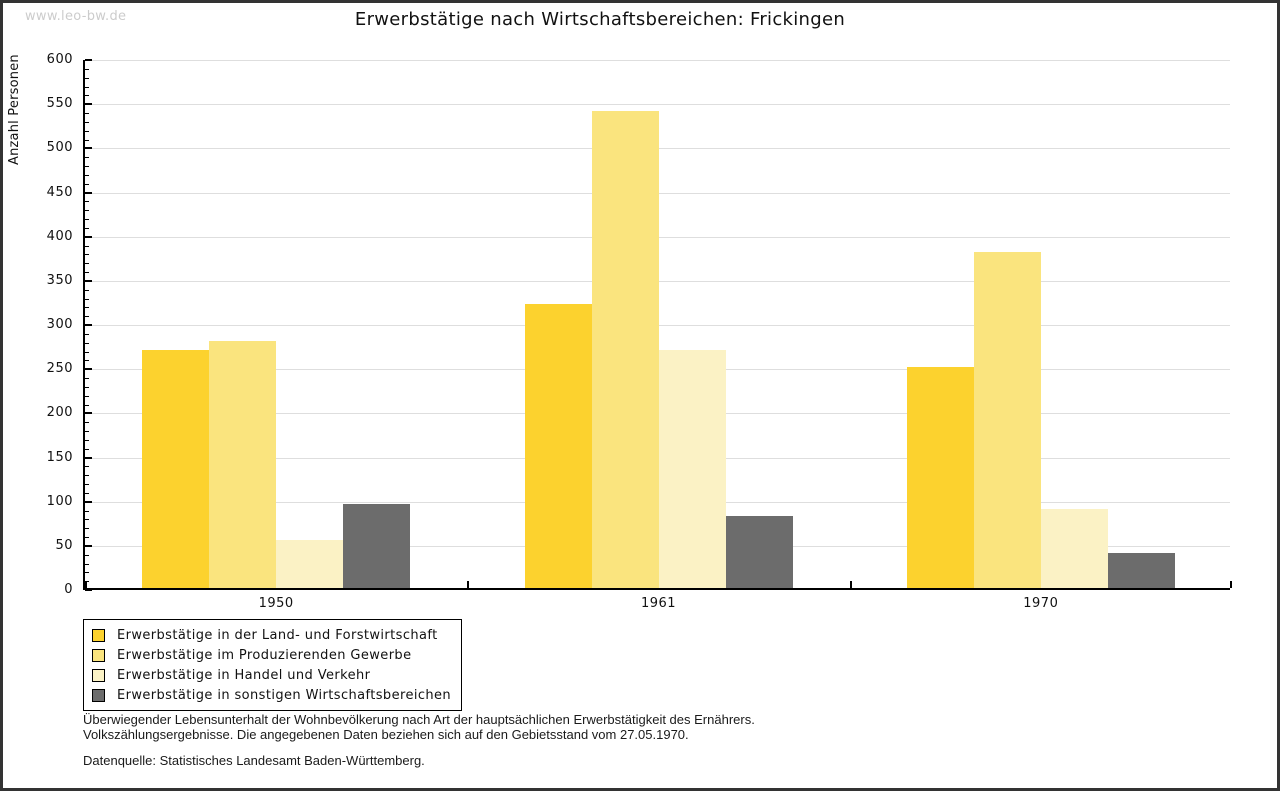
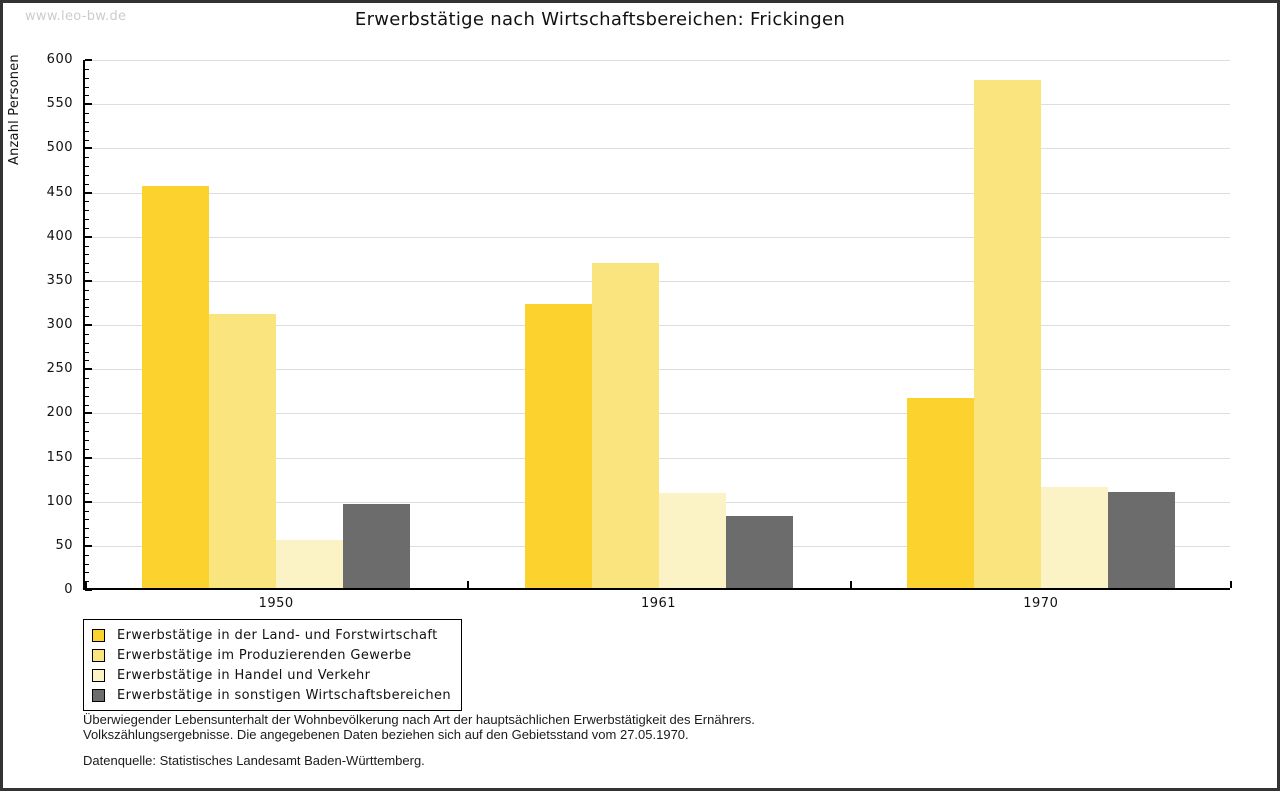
Erwerbstätige in der Land- und Forstwirtschaft/1950: 270 -> 460
Erwerbstätige im Produzierenden Gewerbe/1950: 280 -> 310
Erwerbstätige im Produzierenden Gewerbe/1961: 540 -> 370
Erwerbstätige in Handel und Verkehr/1961: 270 -> 110
Erwerbstätige in der Land- und Forstwirtschaft/1970: 250 -> 220
Erwerbstätige im Produzierenden Gewerbe/1970: 380 -> 580
Erwerbstätige in Handel und Verkehr/1970: 90 -> 110
Erwerbstätige in sonstigen Wirtschaftsbereichen/1970: 40 -> 110
